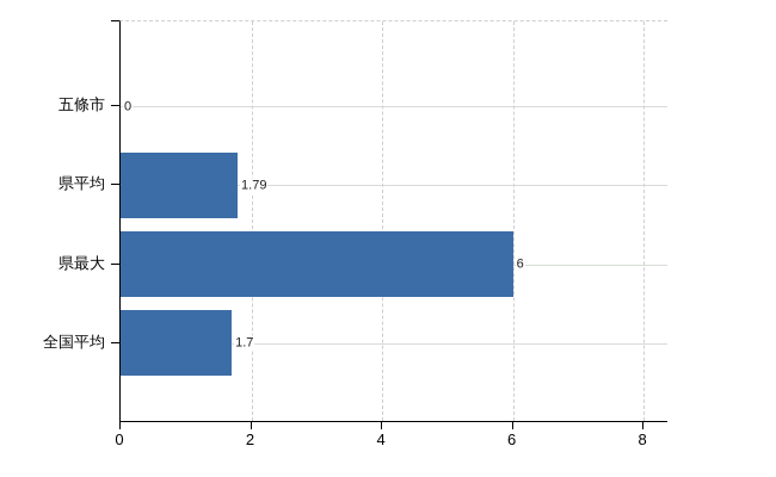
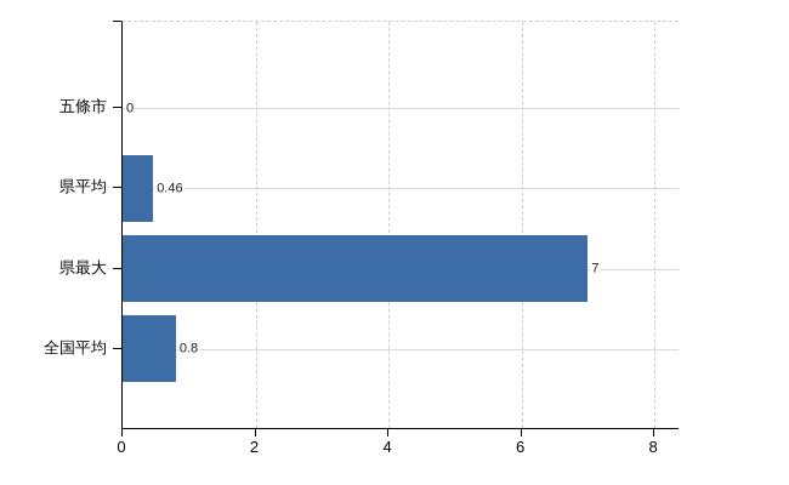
県平均: 1.79 -> 0.46
県最大: 6 -> 7
全国平均: 1.7 -> 0.8
